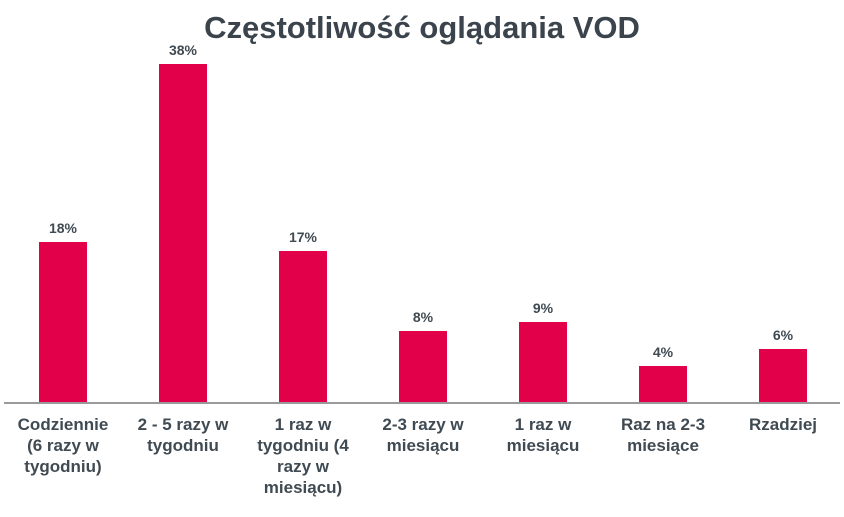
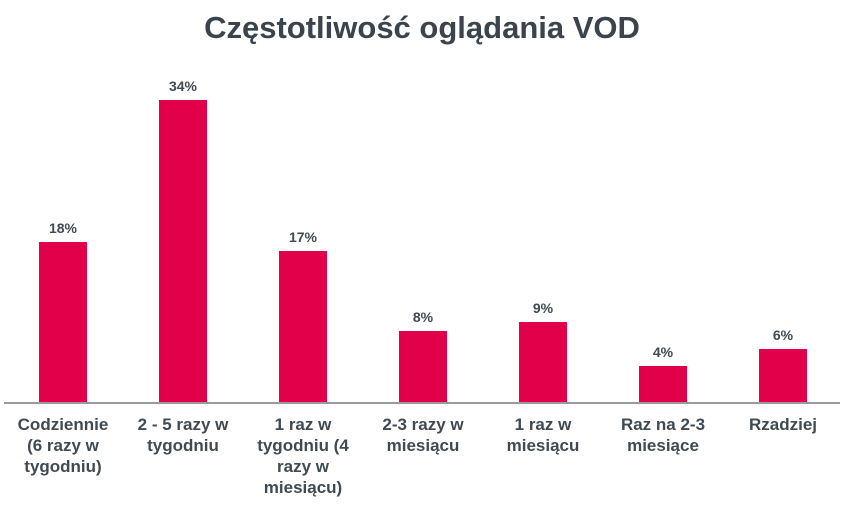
2 - 5 razy w tygodniu: 38% -> 34%
